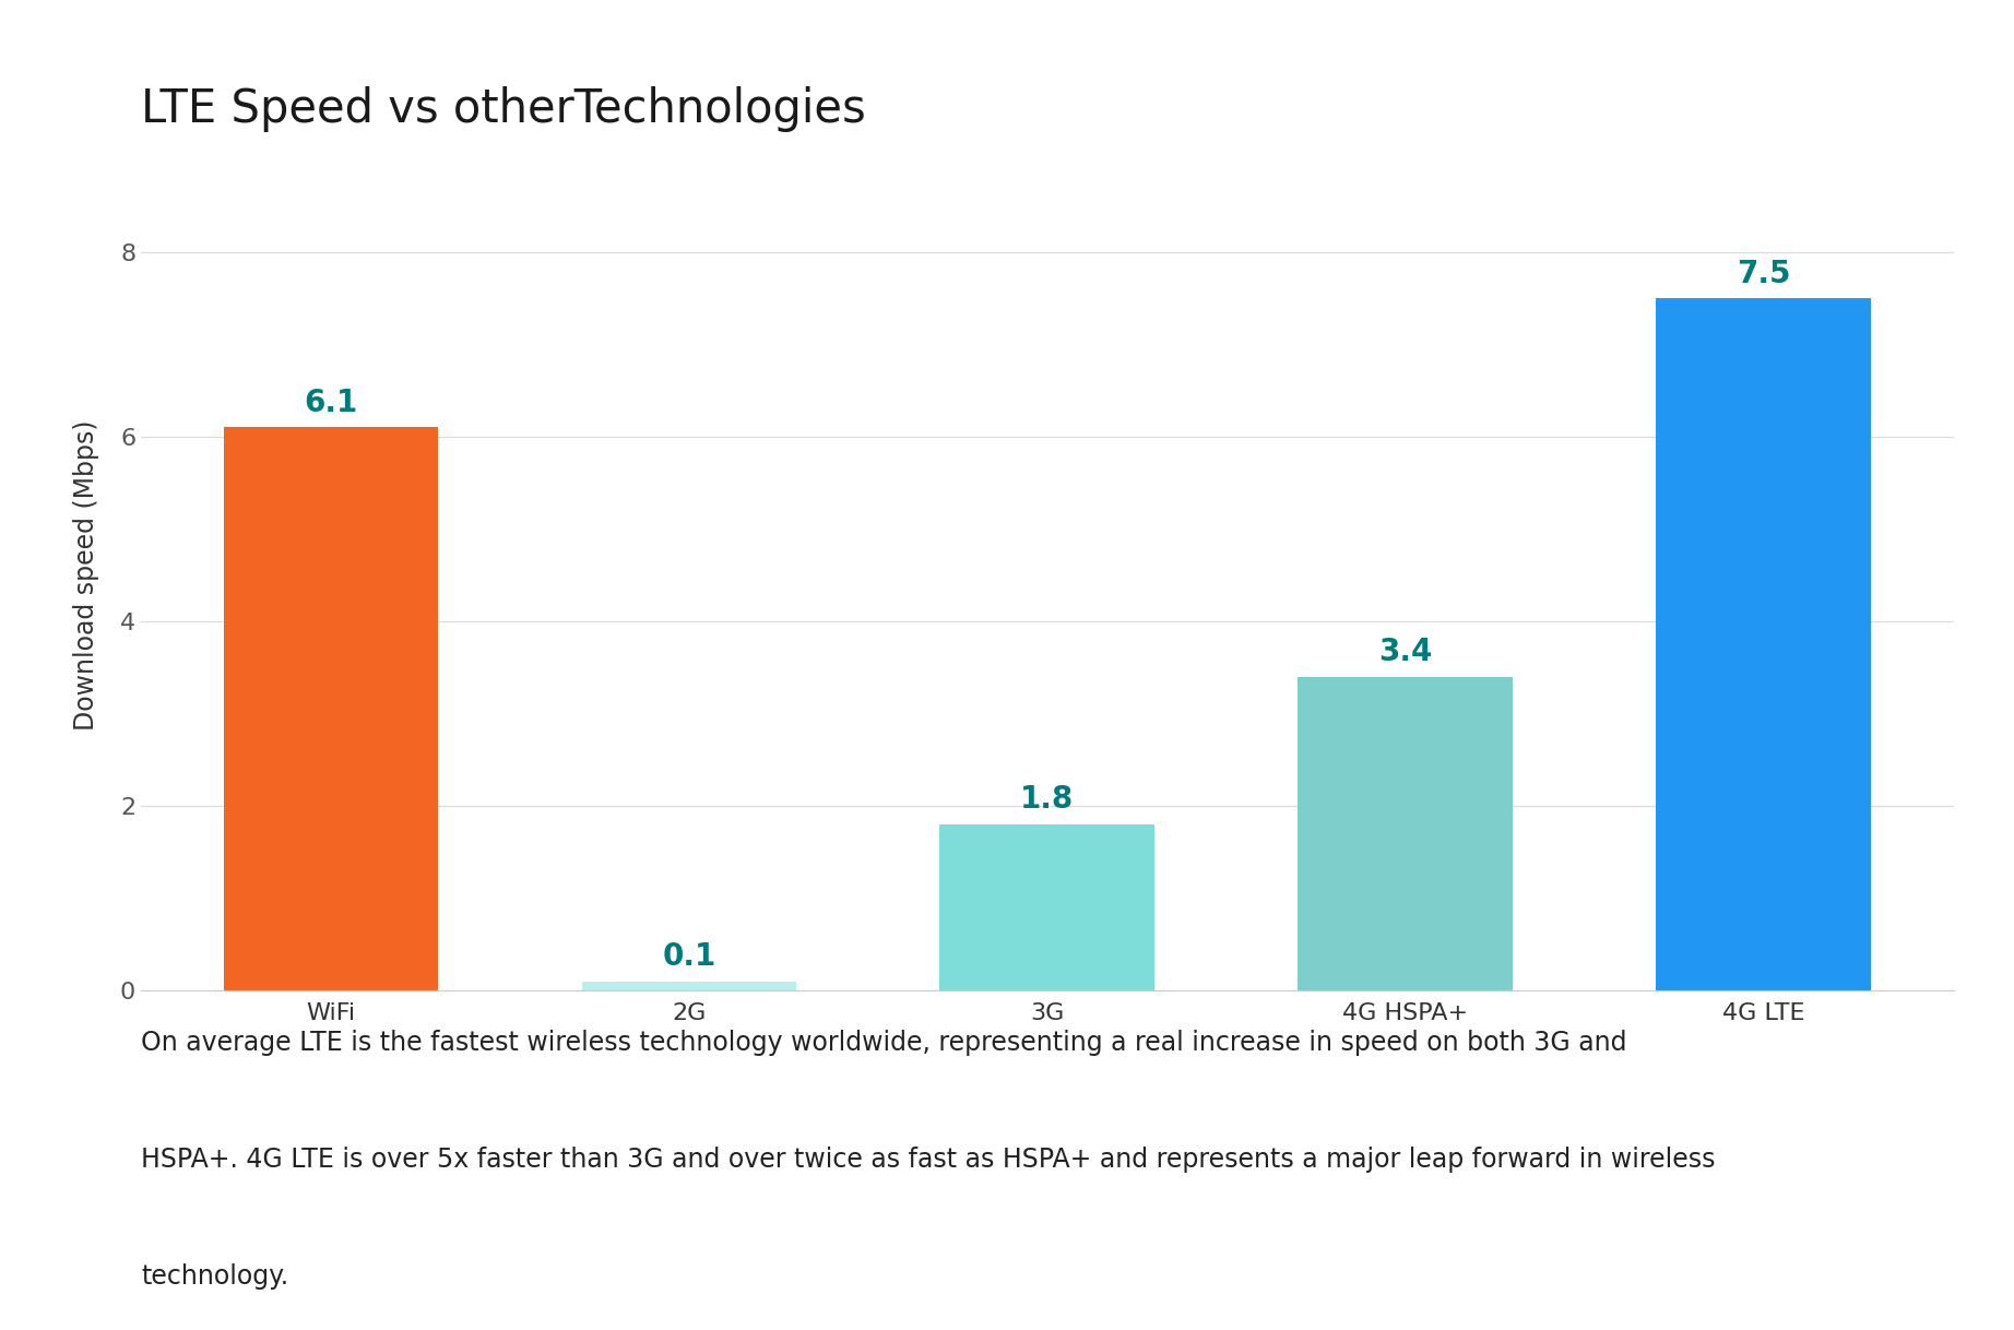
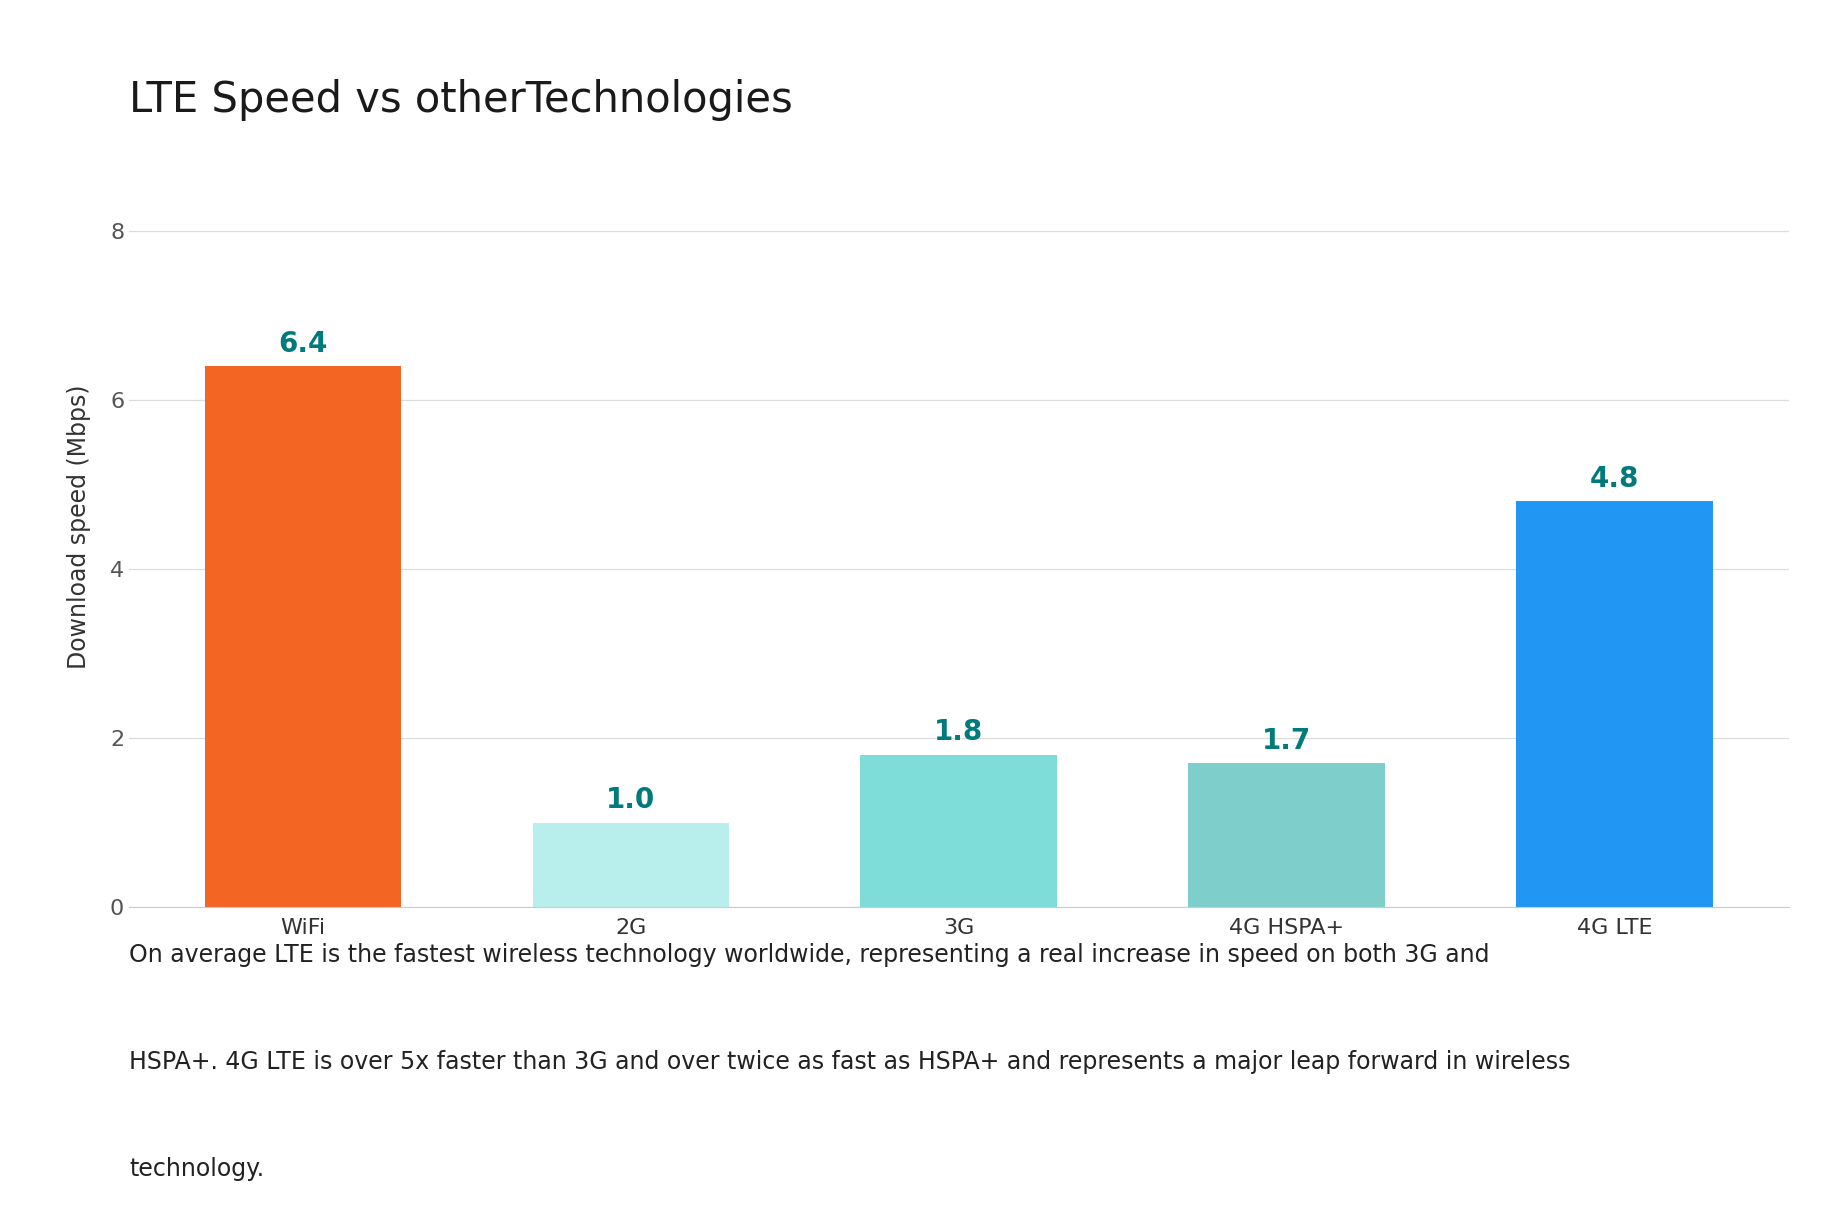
WiFi: 6.1 -> 6.4
2G: 0.1 -> 1.0
4G HSPA+: 3.4 -> 1.7
4G LTE: 7.5 -> 4.8
